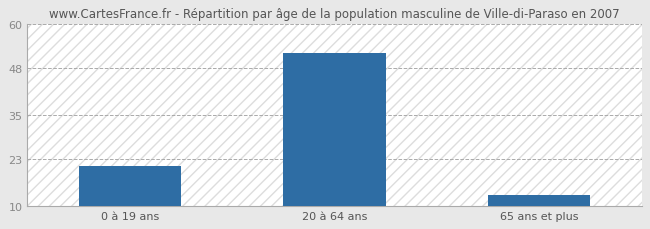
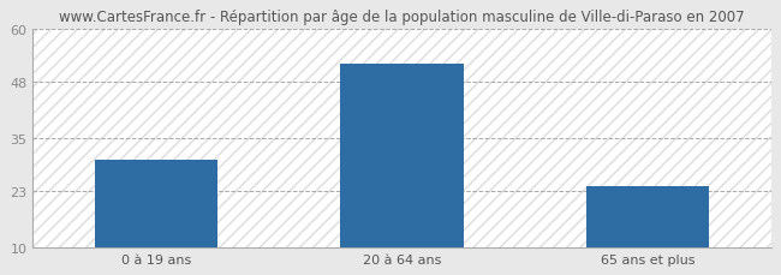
0 à 19 ans: 21 -> 30
65 ans et plus: 13 -> 24
